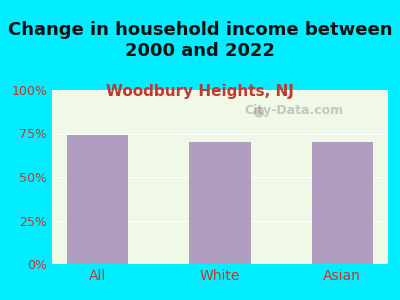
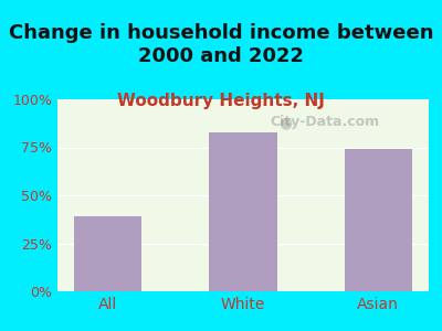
All: 74% -> 39%
White: 70% -> 83%
Asian: 70% -> 74%
